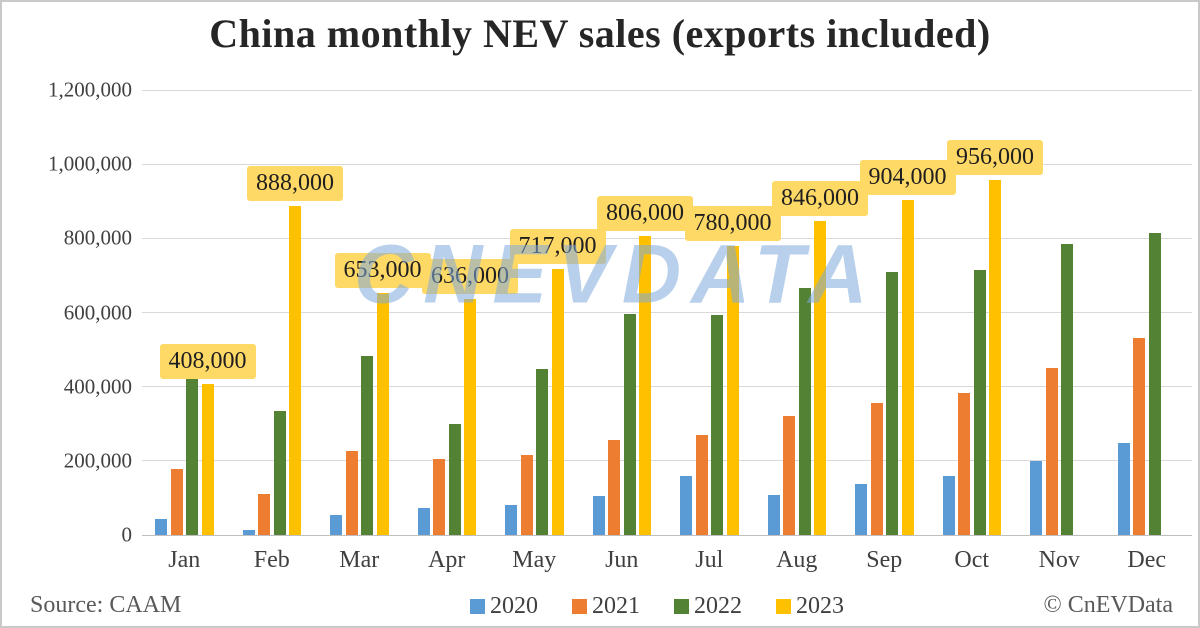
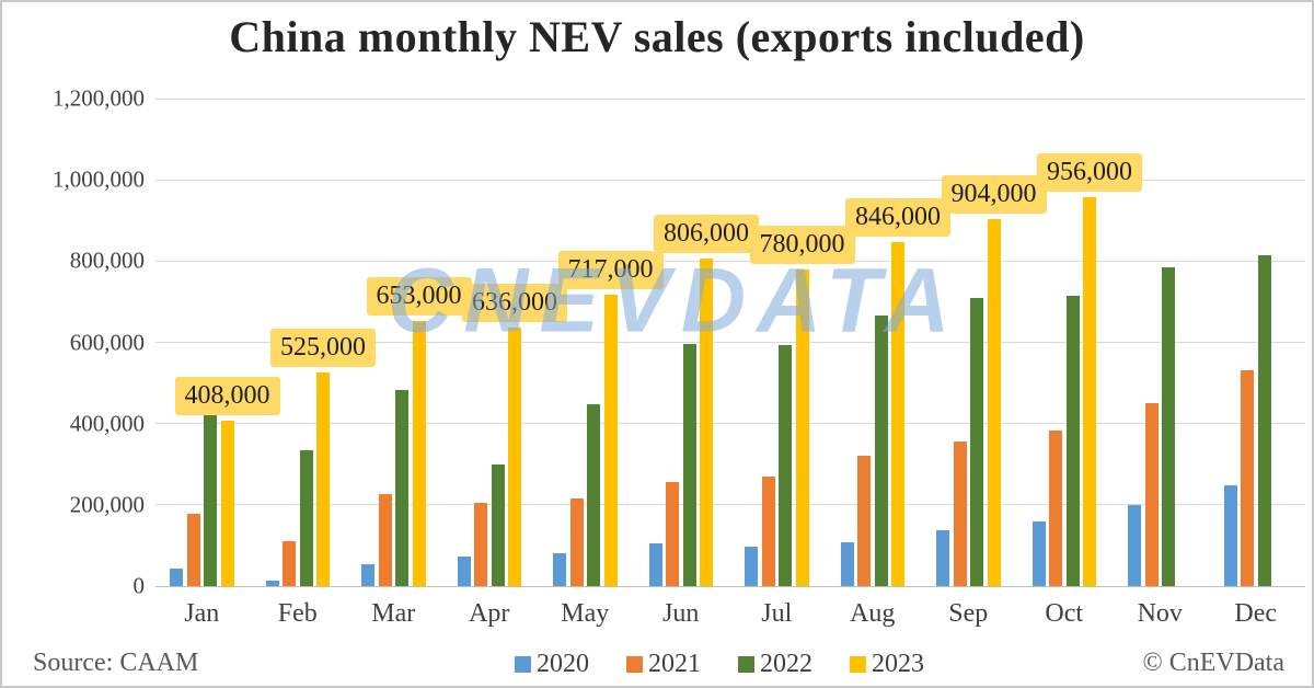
2023/Feb: 888,000 -> 525,000
2020/Jul: 160000 -> 100000
